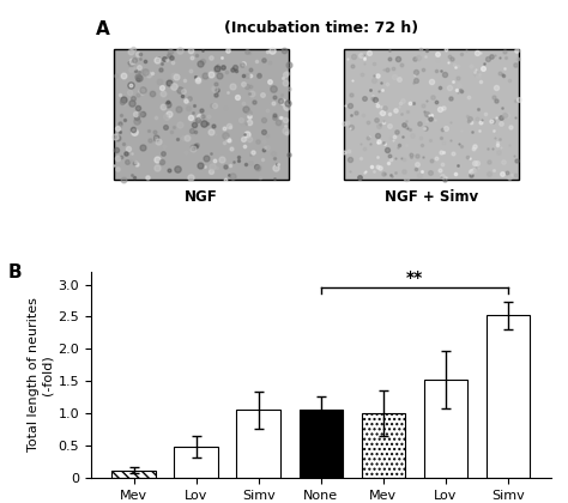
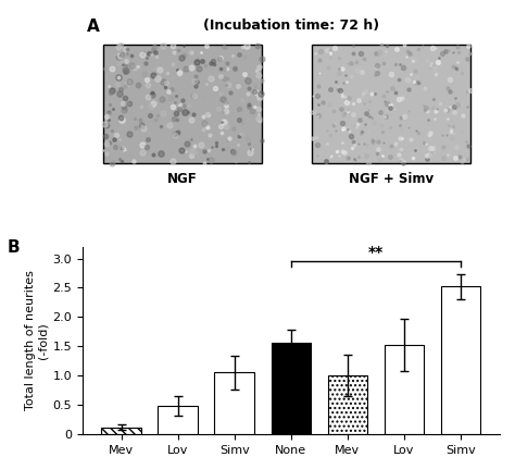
None: 1.05 -> 1.56
